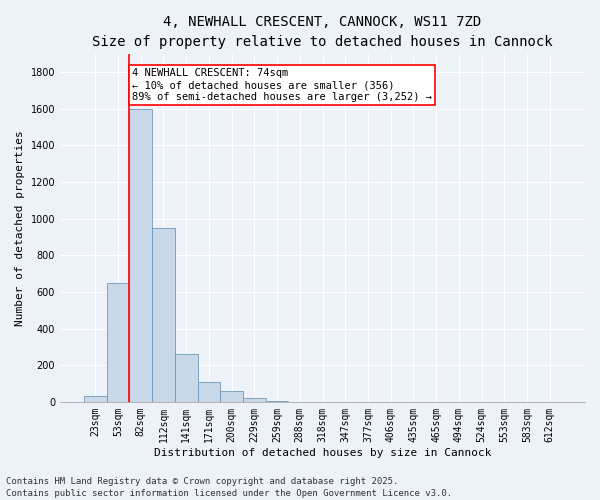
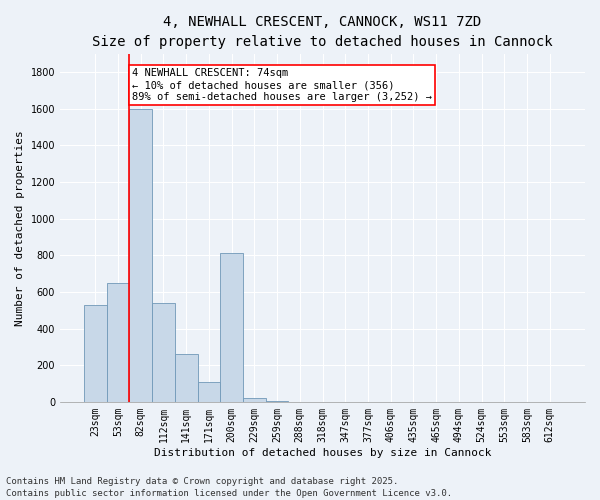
23sqm: 30 -> 530
112sqm: 950 -> 540
200sqm: 60 -> 810
